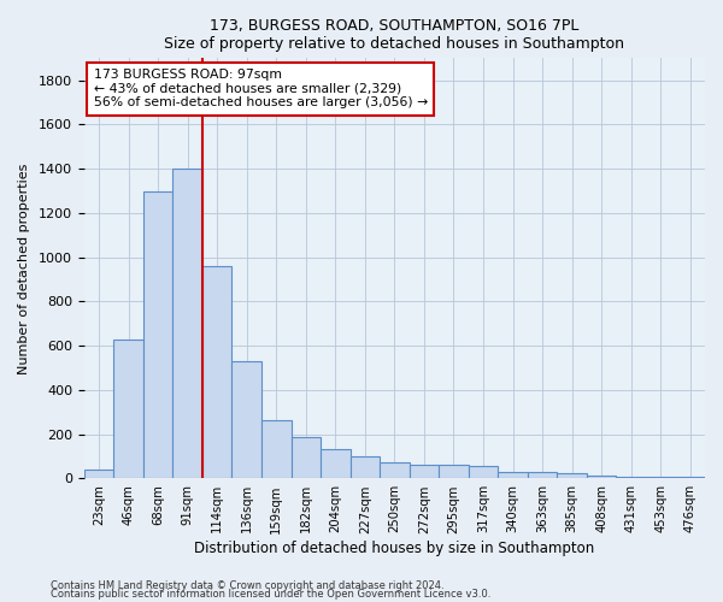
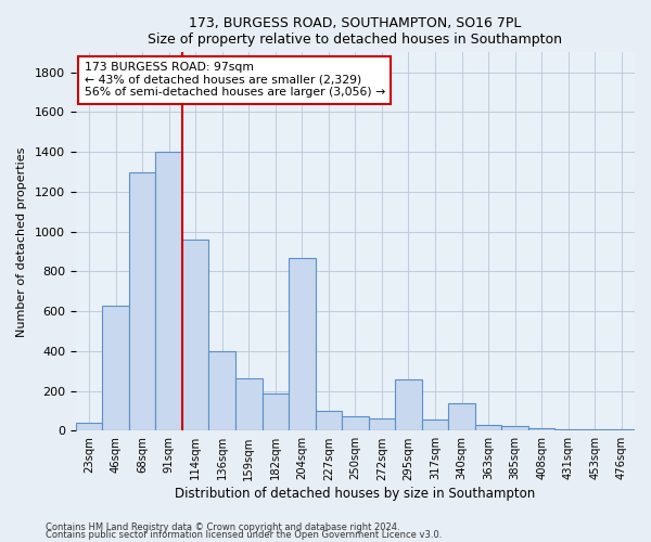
136sqm: 530 -> 400
204sqm: 130 -> 870
295sqm: 60 -> 260
340sqm: 30 -> 140
